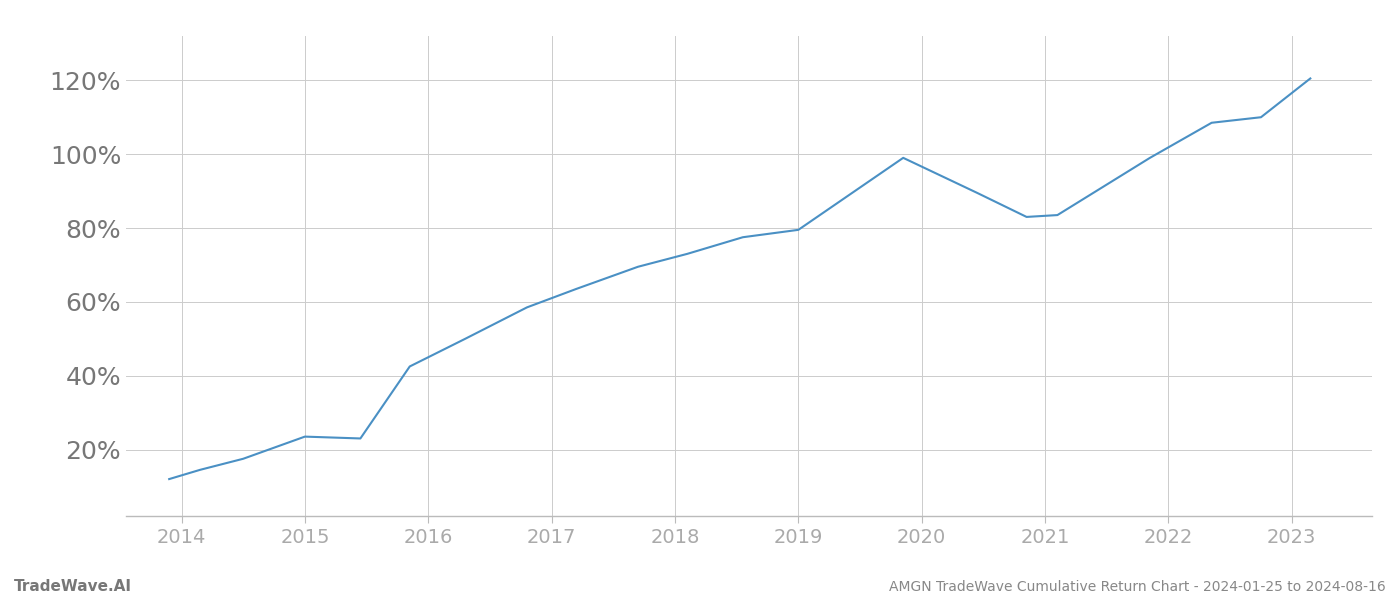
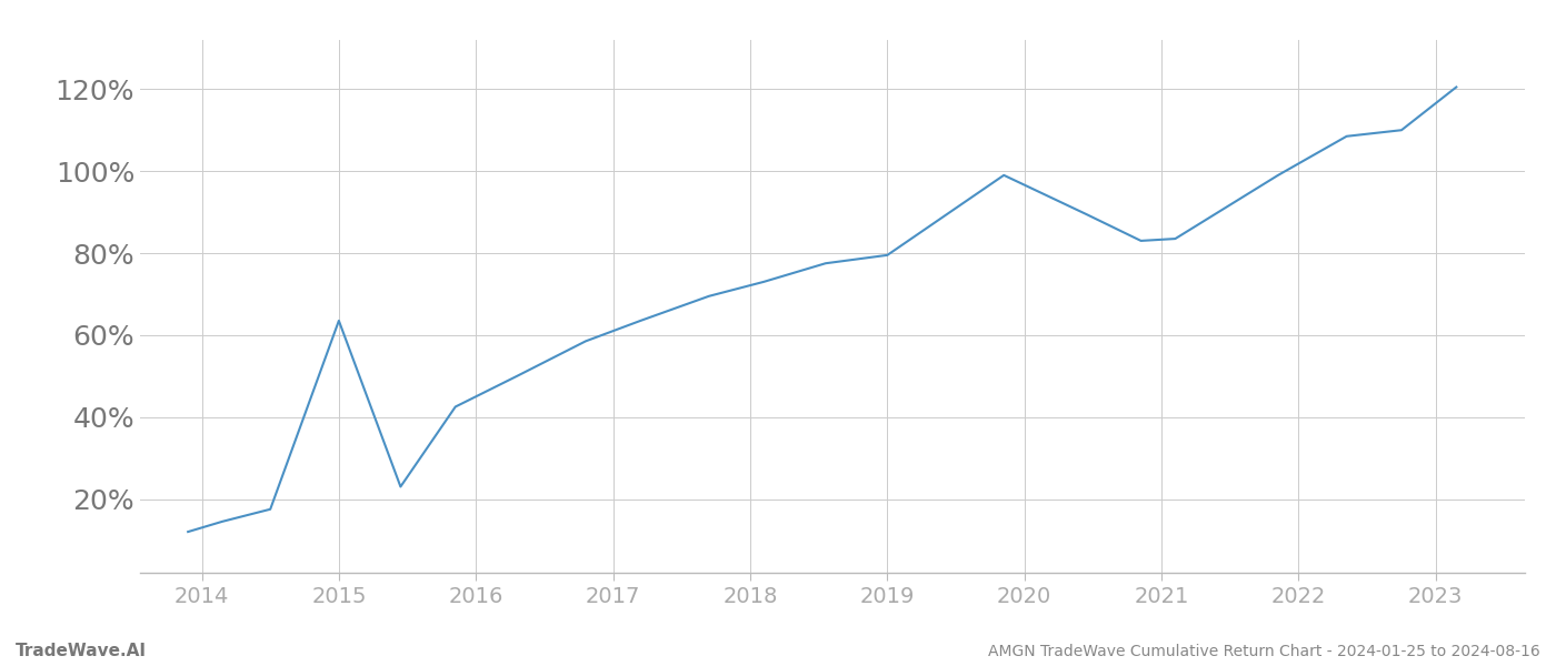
2015: 23.5% -> 63.5%
